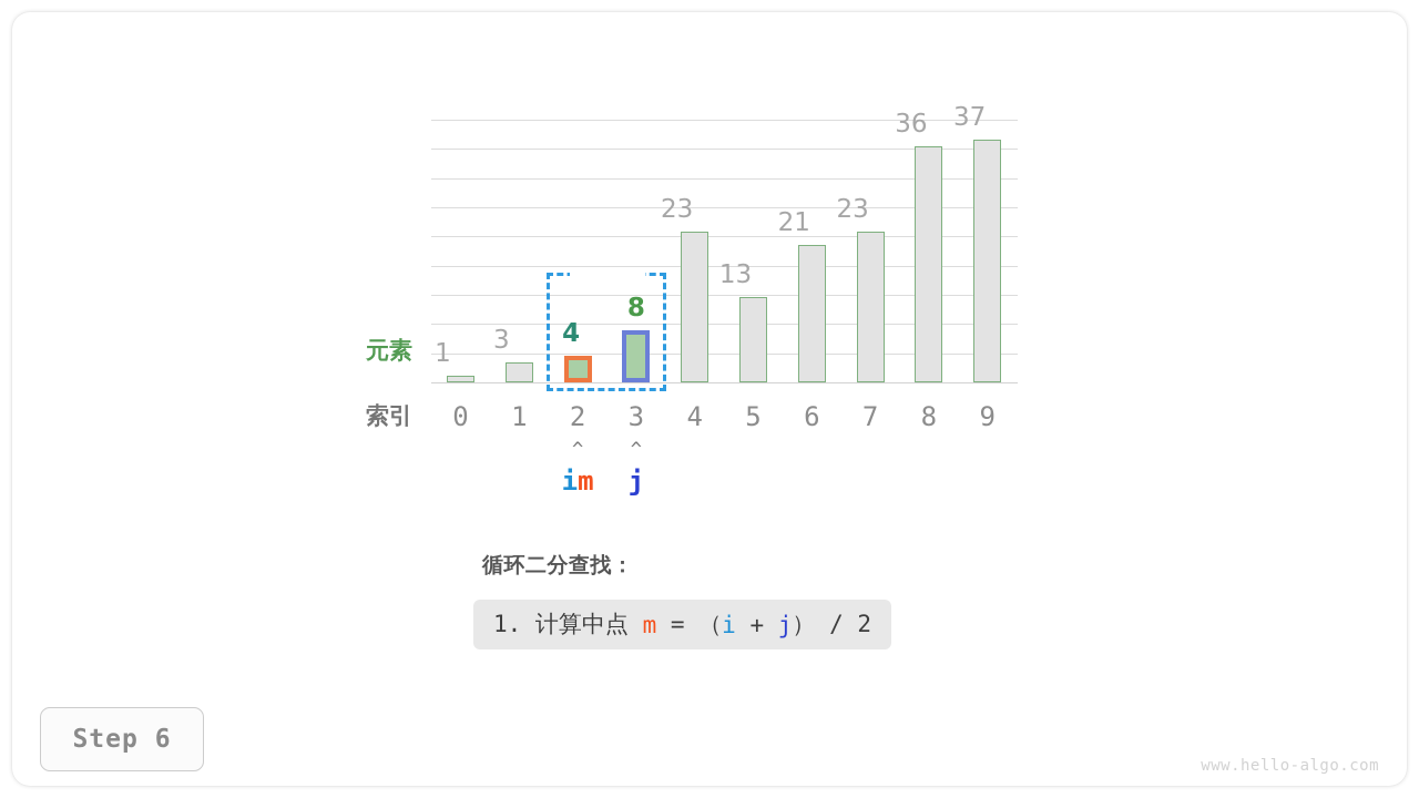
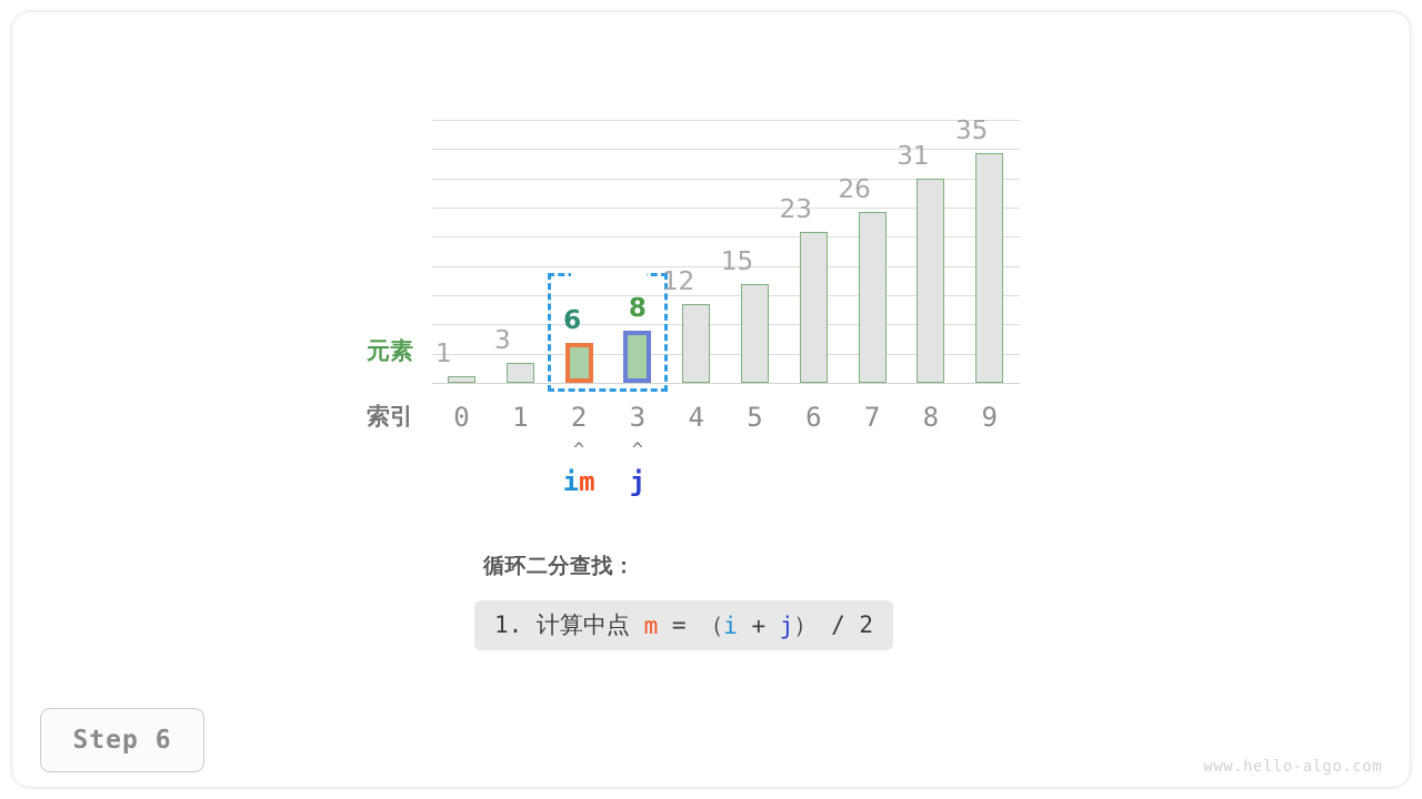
2: 4 -> 6
4: 23 -> 12
5: 13 -> 15
6: 21 -> 23
7: 23 -> 26
8: 36 -> 31
9: 37 -> 35
